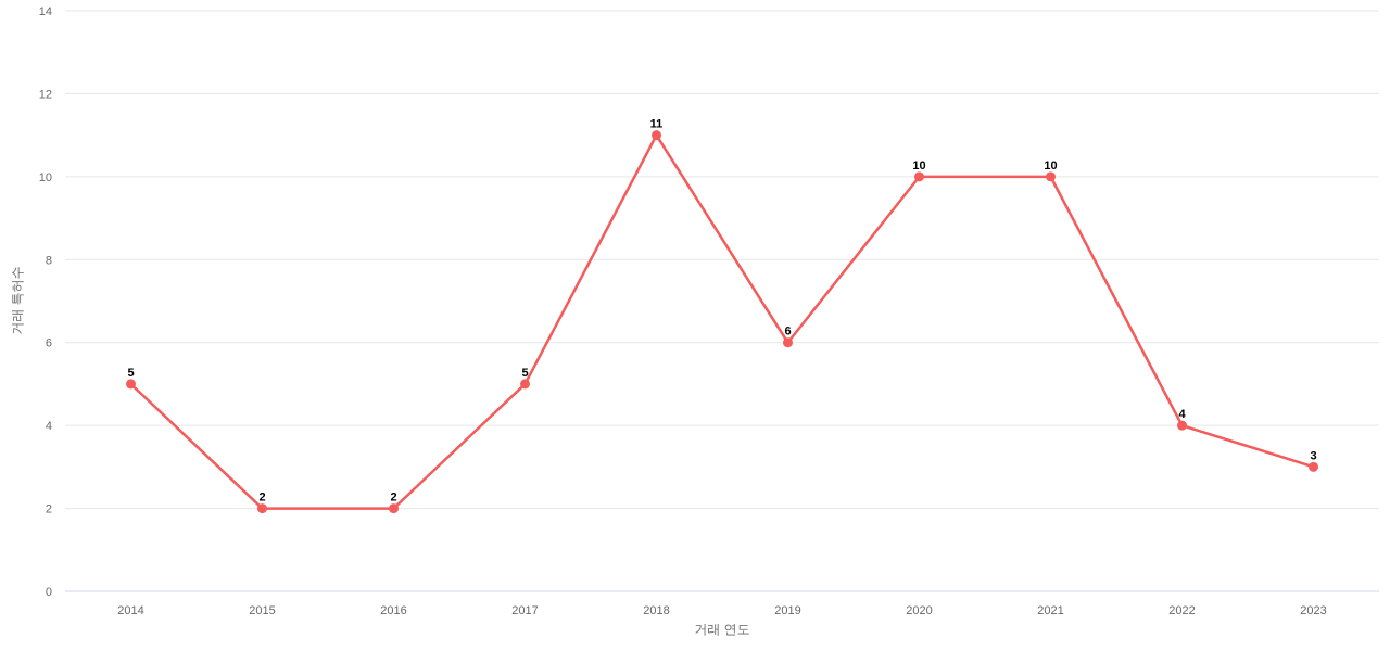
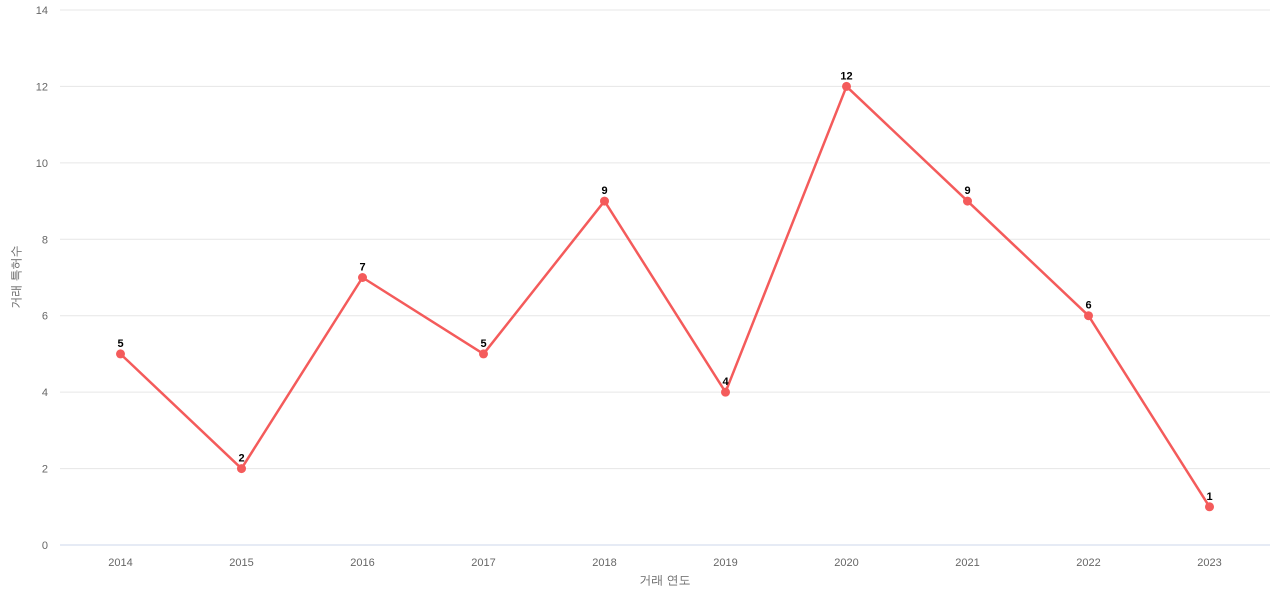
2016: 2 -> 7
2018: 11 -> 9
2019: 6 -> 4
2020: 10 -> 12
2021: 10 -> 9
2022: 4 -> 6
2023: 3 -> 1
